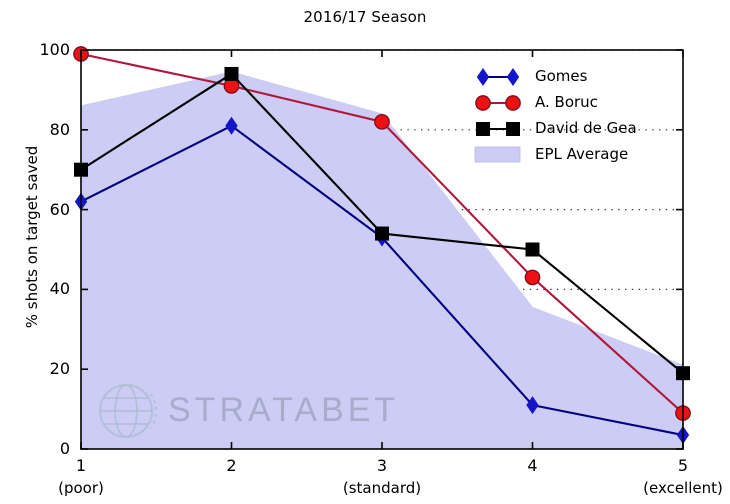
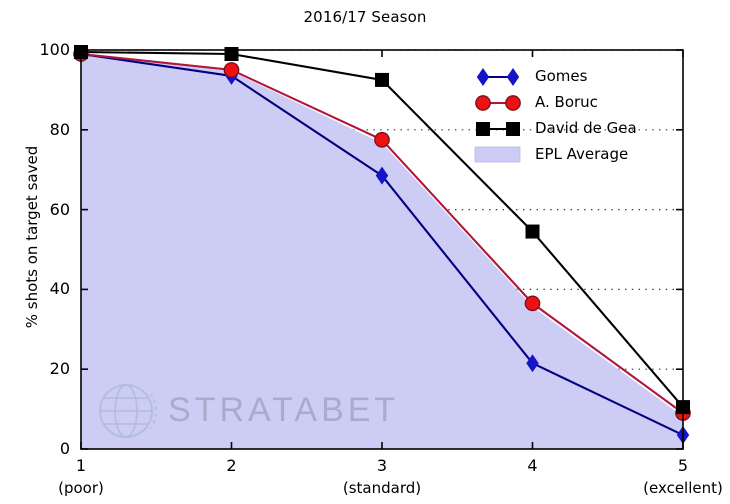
Gomes/1: 62 -> 99
David de Gea/1: 70 -> 100
EPL Average/1: 86 -> 99
Gomes/2: 81 -> 94
A. Boruc/2: 91 -> 95
David de Gea/2: 94 -> 99
Gomes/3: 53 -> 68
A. Boruc/3: 82 -> 78
David de Gea/3: 54 -> 92
EPL Average/3: 84 -> 76
Gomes/4: 11 -> 22
A. Boruc/4: 43 -> 36
David de Gea/4: 50 -> 54
David de Gea/5: 19 -> 10
EPL Average/5: 21 -> 8
